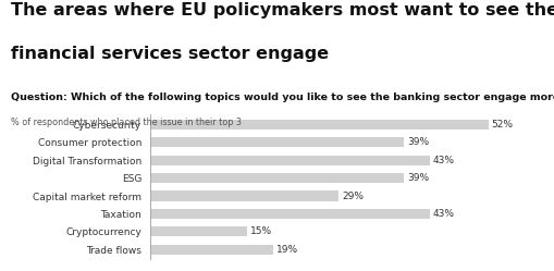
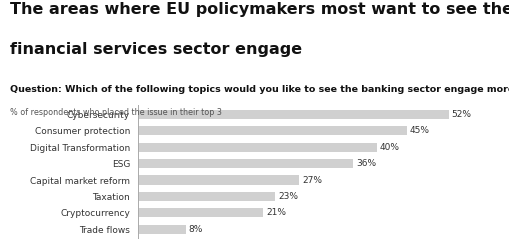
Consumer protection: 39% -> 45%
Digital Transformation: 43% -> 40%
ESG: 39% -> 36%
Capital market reform: 29% -> 27%
Taxation: 43% -> 23%
Cryptocurrency: 15% -> 21%
Trade flows: 19% -> 8%
